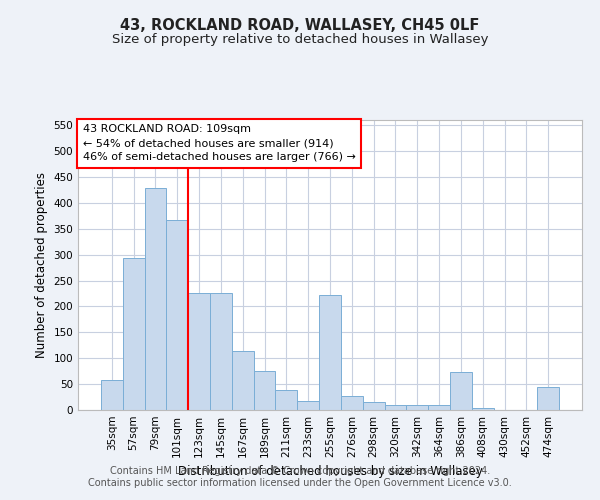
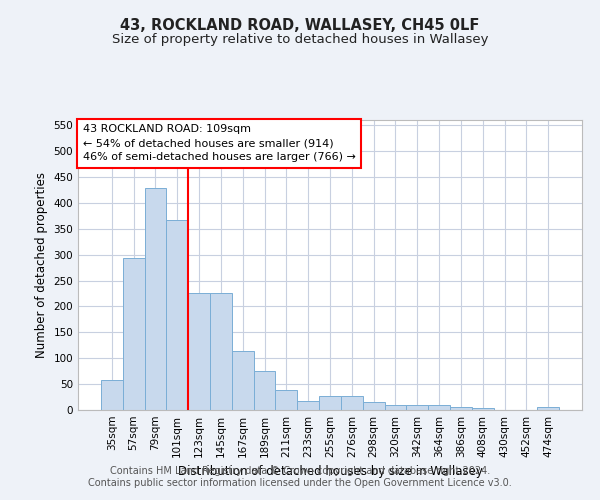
255sqm: 222 -> 27
386sqm: 74 -> 5
474sqm: 44 -> 5
